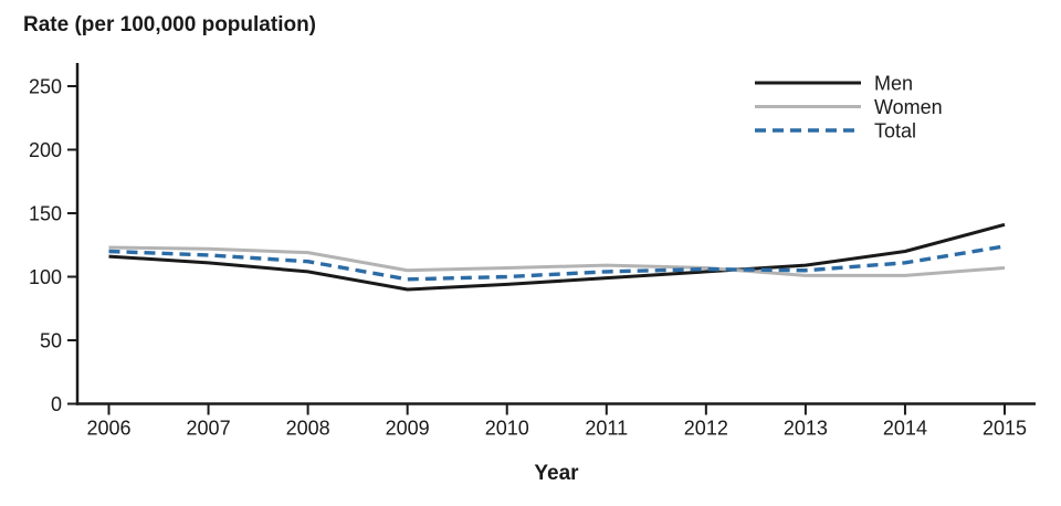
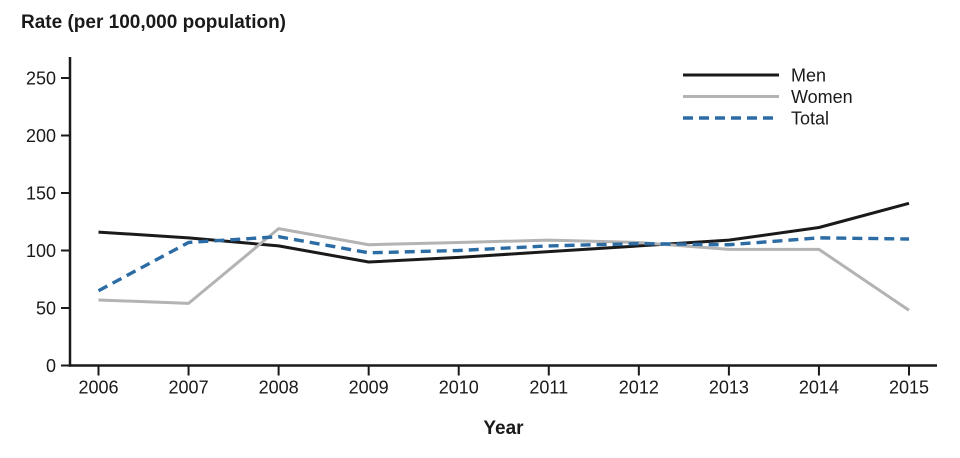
Women/2006: 123 -> 57
Total/2006: 120 -> 65
Women/2007: 122 -> 54
Total/2007: 117 -> 107
Women/2015: 107 -> 48
Total/2015: 124 -> 110
